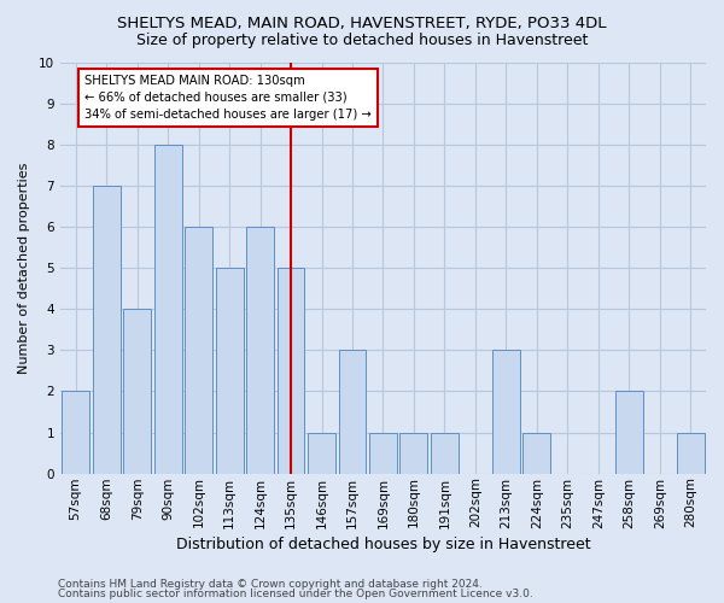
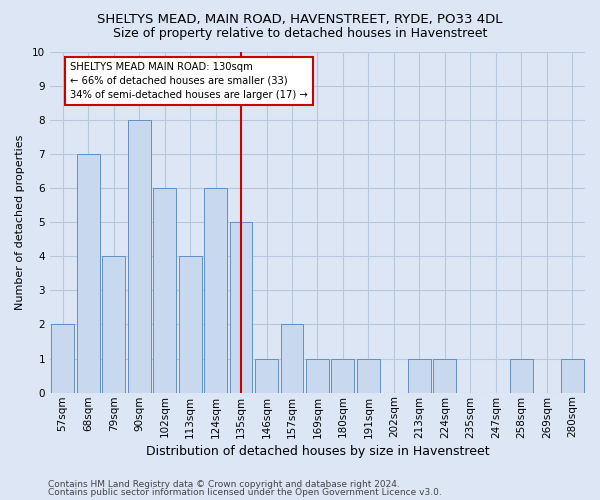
113sqm: 5 -> 4
157sqm: 3 -> 2
213sqm: 3 -> 1
258sqm: 2 -> 1
